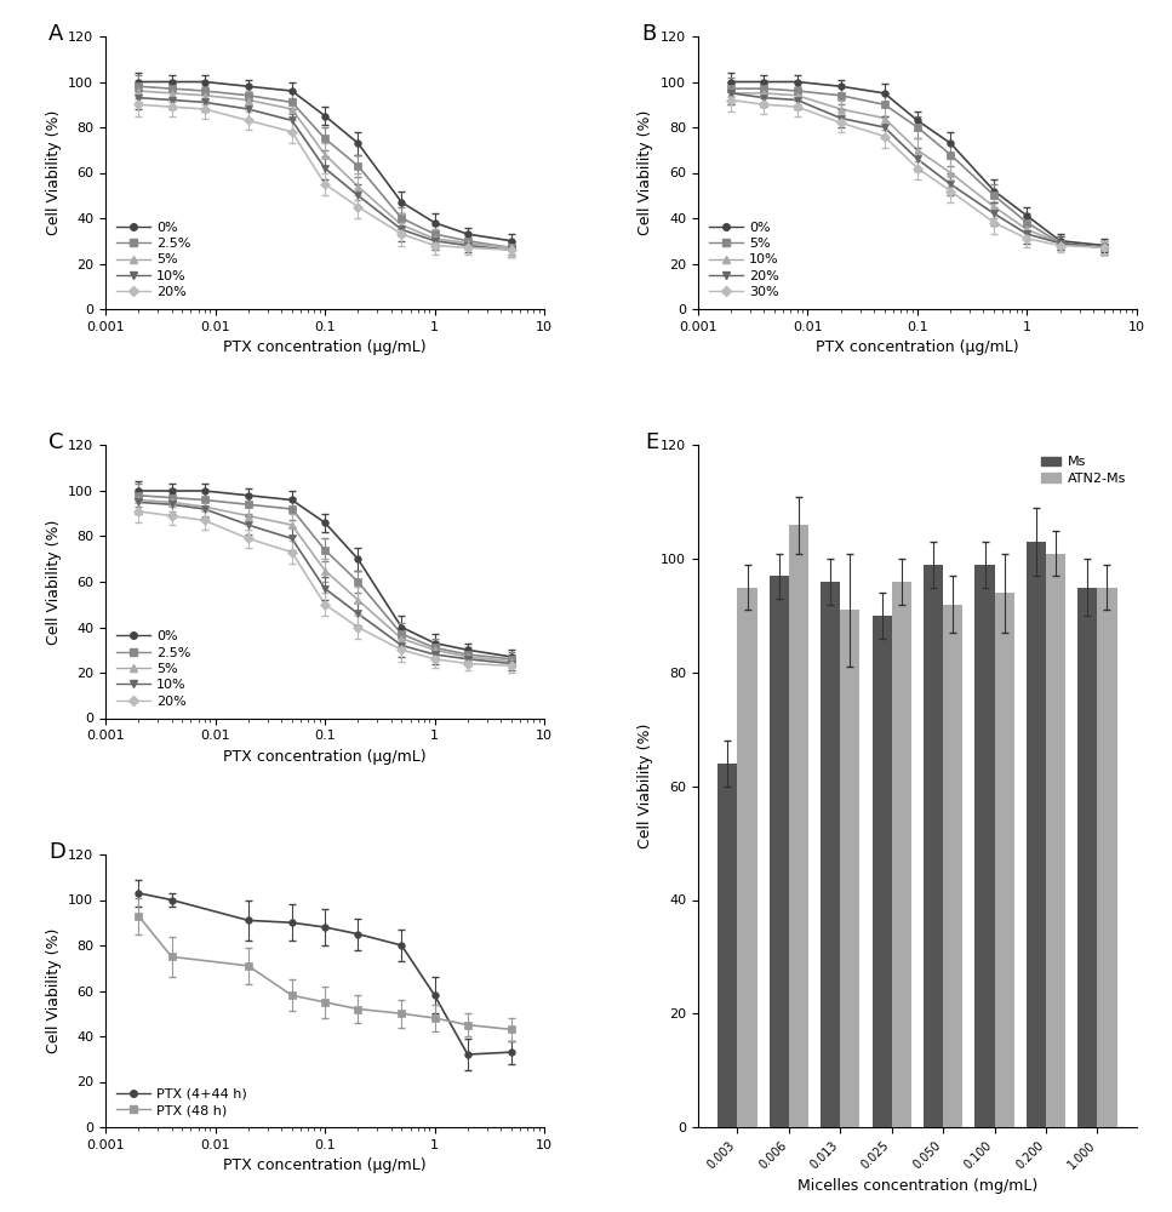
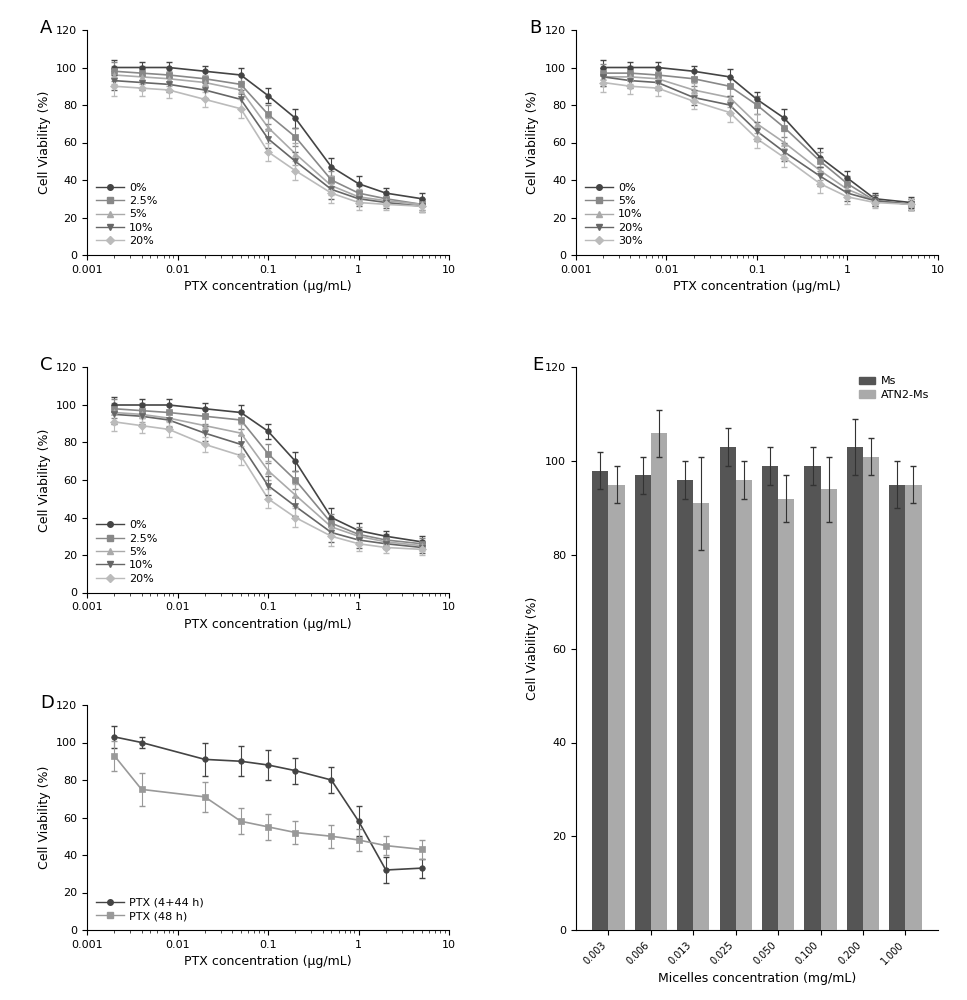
Ms/0.003: 64 -> 98
Ms/0.025: 90 -> 103
